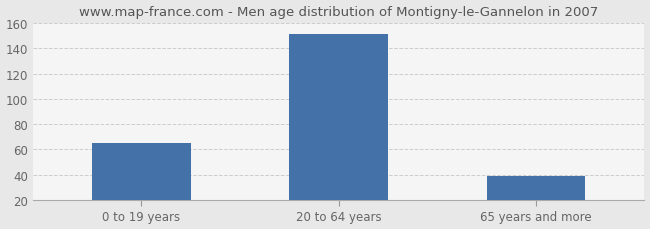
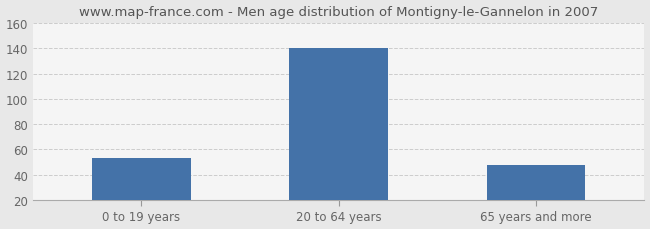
0 to 19 years: 65 -> 53
20 to 64 years: 151 -> 140
65 years and more: 39 -> 48
